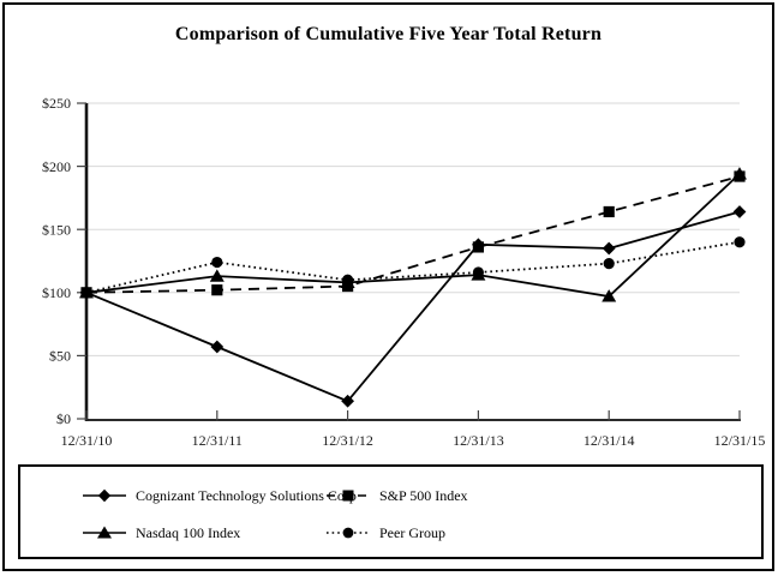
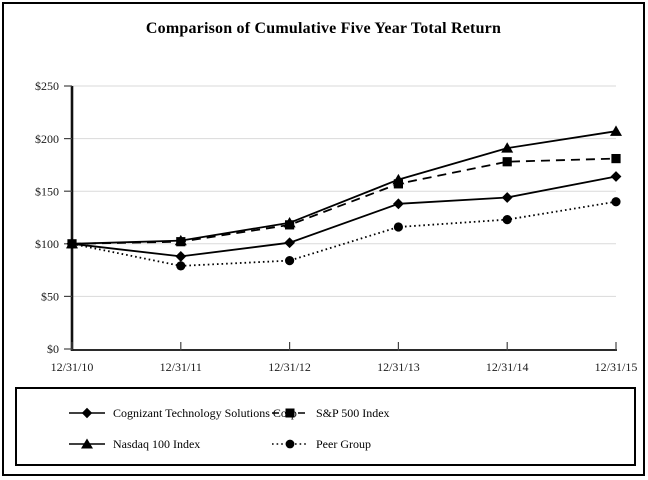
Cognizant Technology Solutions Corp/12/31/11: $57 -> $88
Nasdaq 100 Index/12/31/11: $113 -> $103
Peer Group/12/31/11: $124 -> $79
Cognizant Technology Solutions Corp/12/31/12: $14 -> $101
S&P 500 Index/12/31/12: $105 -> $118
Nasdaq 100 Index/12/31/12: $108 -> $120
Peer Group/12/31/12: $110 -> $84
S&P 500 Index/12/31/13: $136 -> $157
Nasdaq 100 Index/12/31/13: $114 -> $161
Cognizant Technology Solutions Corp/12/31/14: $135 -> $144
S&P 500 Index/12/31/14: $164 -> $178
Nasdaq 100 Index/12/31/14: $97 -> $191
S&P 500 Index/12/31/15: $192 -> $181
Nasdaq 100 Index/12/31/15: $194 -> $207
